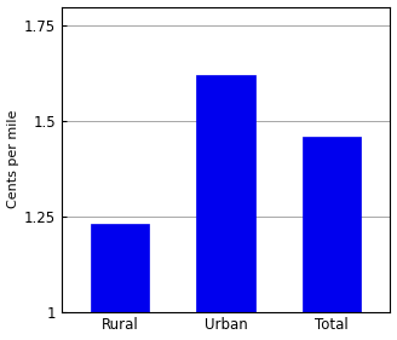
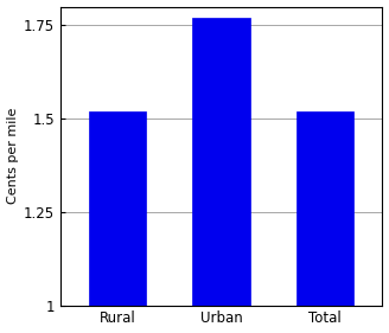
Rural: 1.23 -> 1.52
Urban: 1.62 -> 1.77
Total: 1.46 -> 1.52
